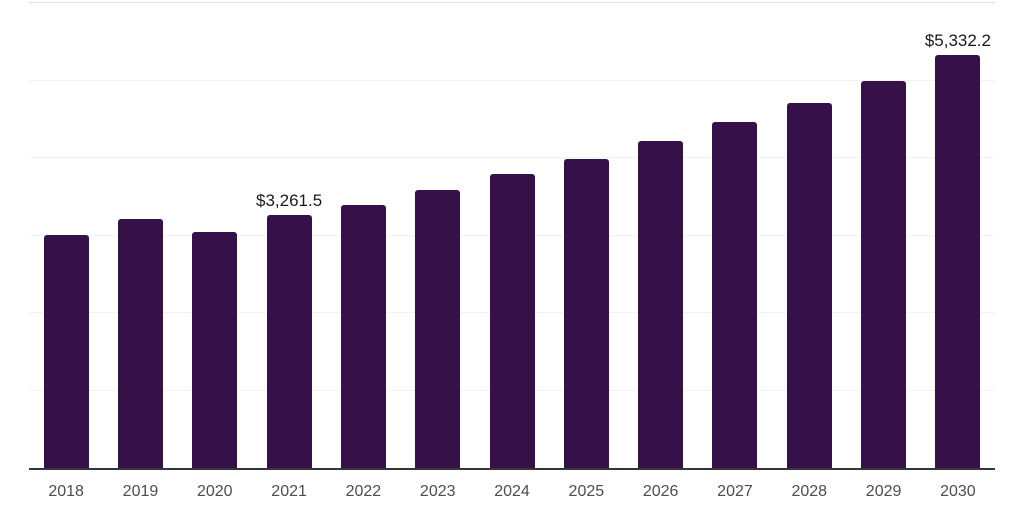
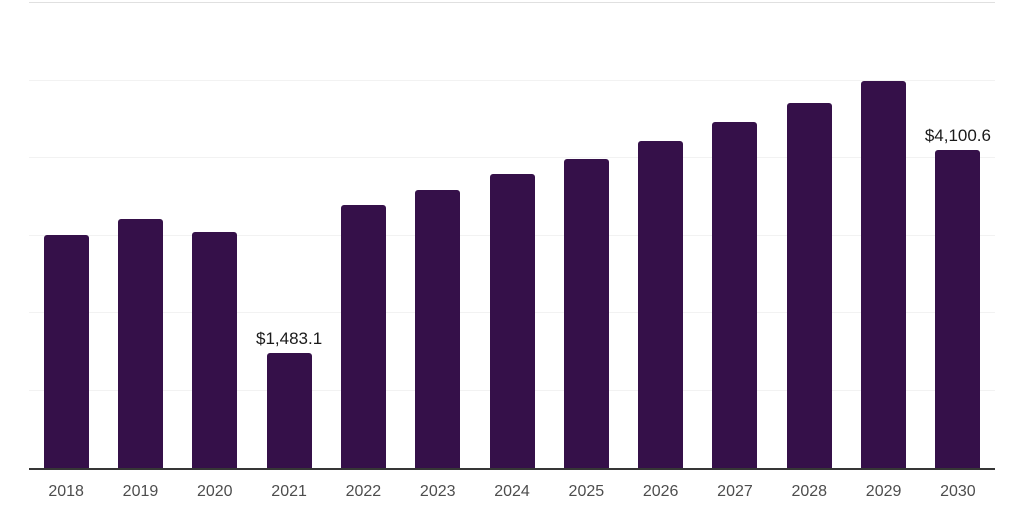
2021: $3,261.5 -> $1,483.1
2030: $5,332.2 -> $4,100.6
